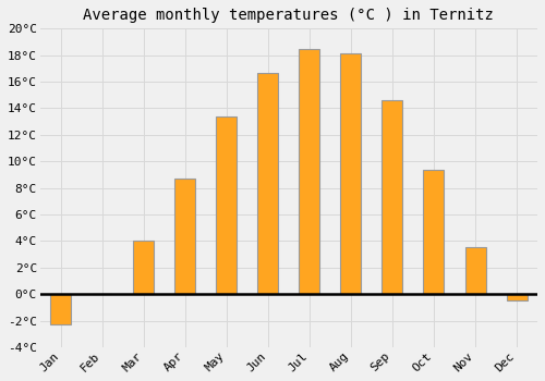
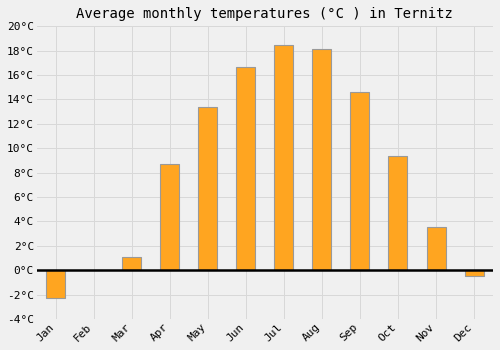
Mar: 4.0°C -> 1.1°C
